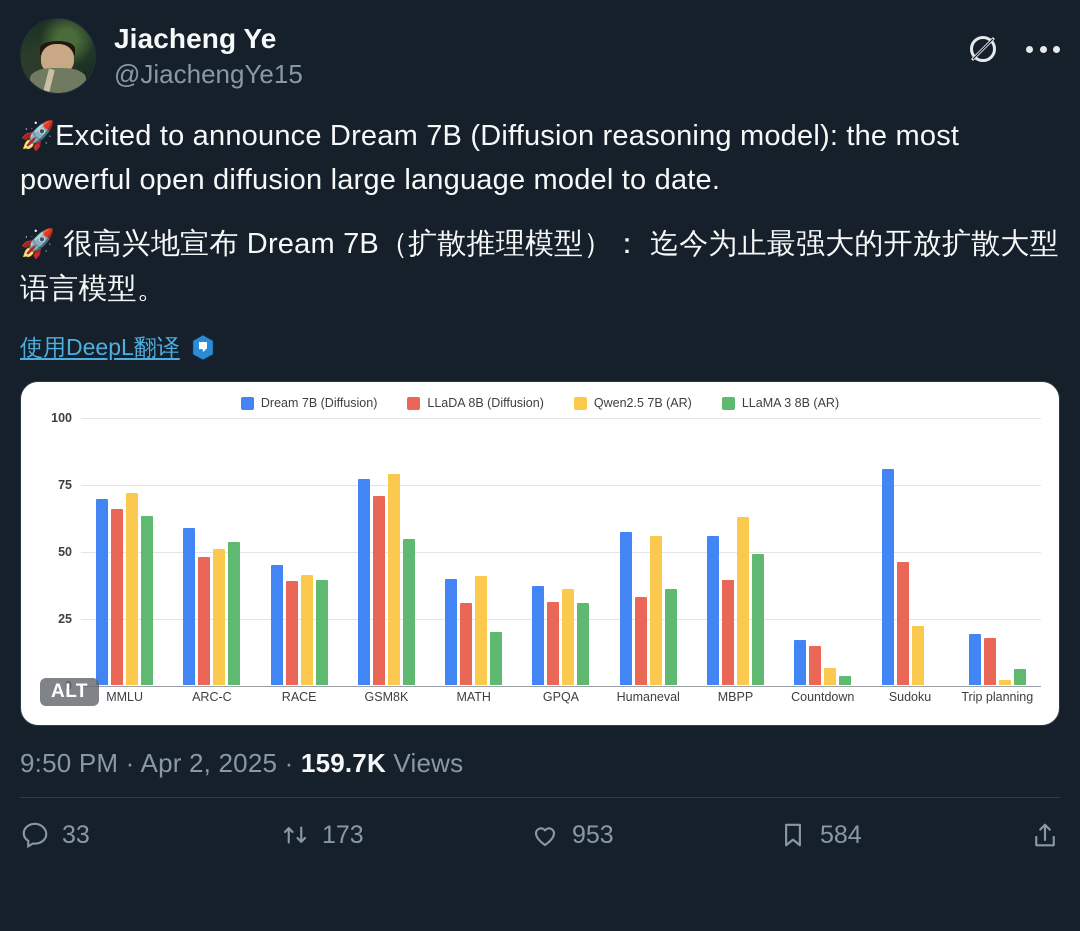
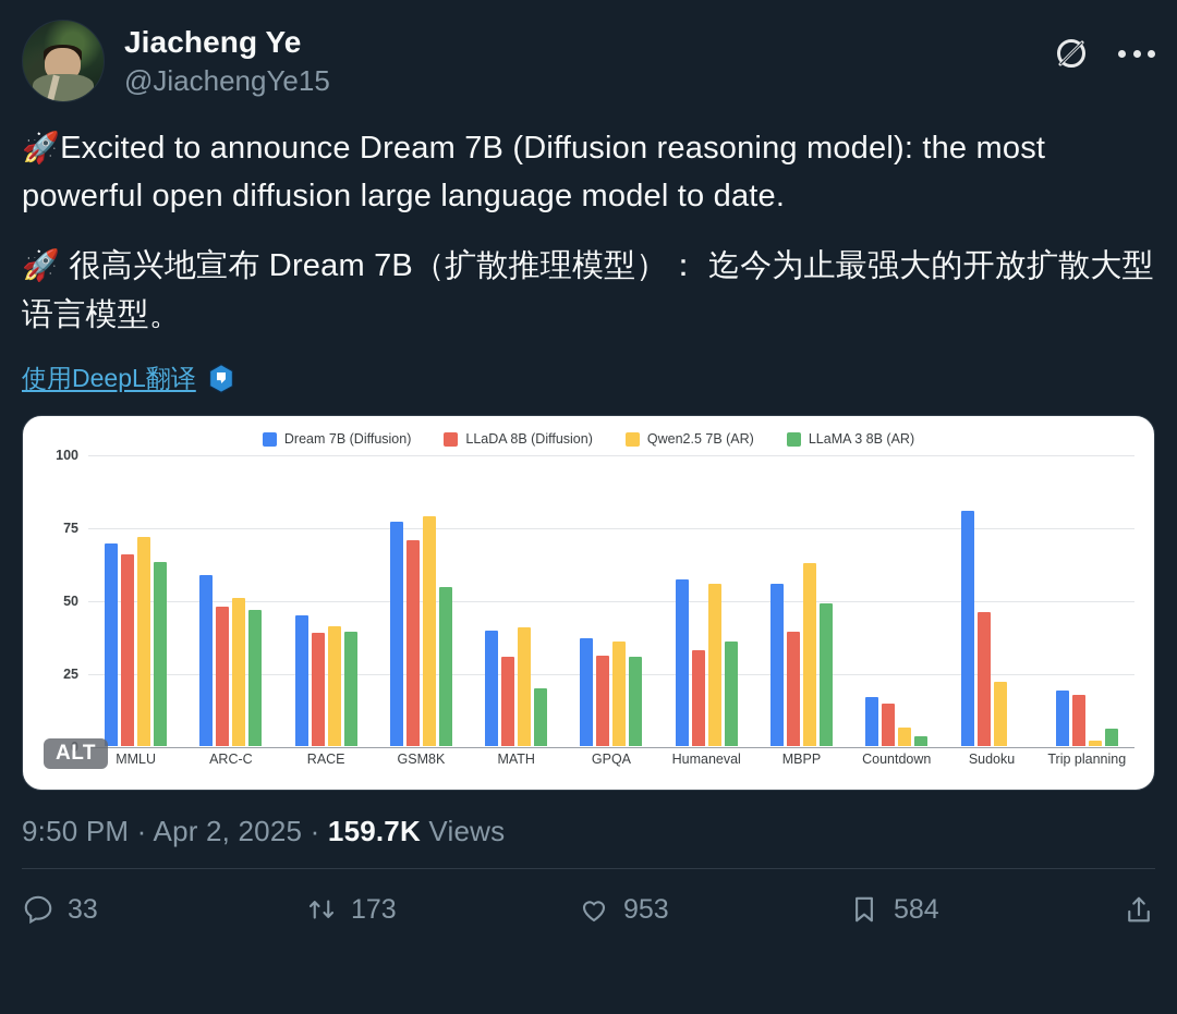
LLaMA 3 8B (AR)/ARC-C: 53 -> 47
